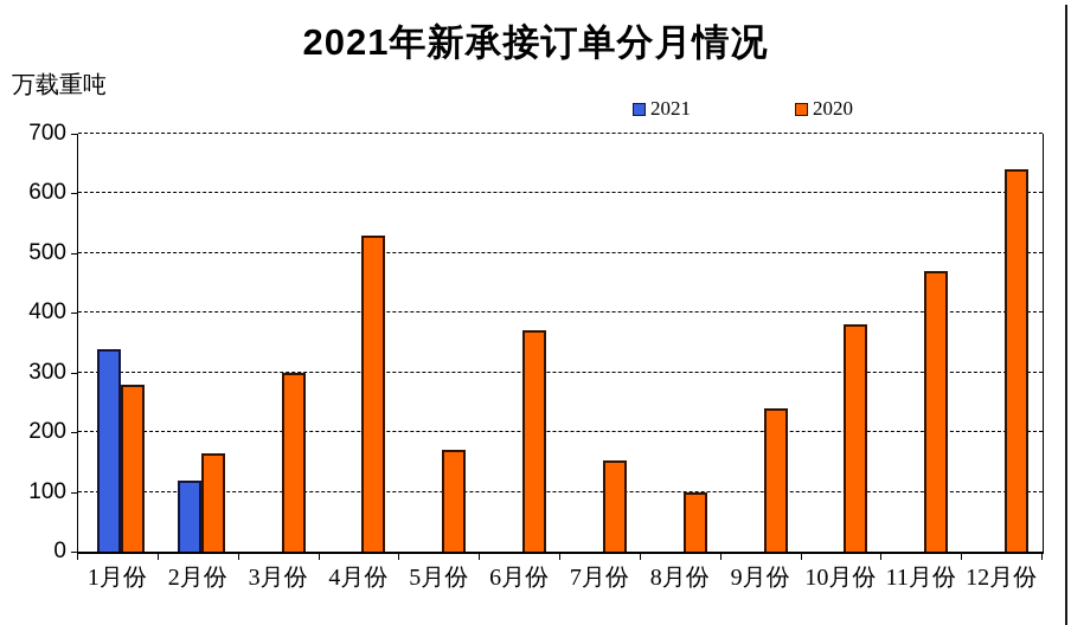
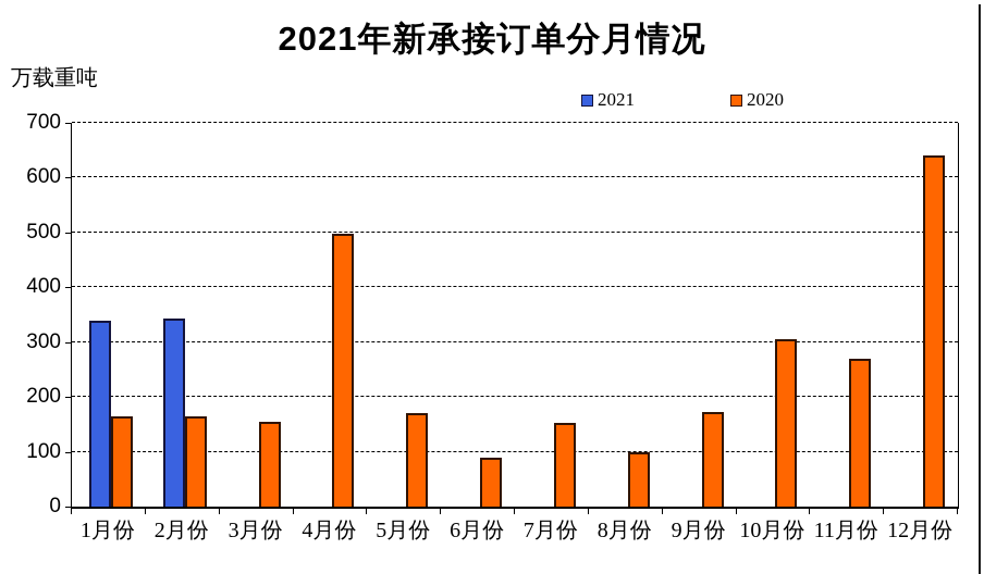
2020/1月份: 280 -> 160
2021/2月份: 120 -> 340
2020/3月份: 300 -> 160
2020/4月份: 530 -> 500
2020/6月份: 370 -> 90
2020/9月份: 240 -> 170
2020/10月份: 380 -> 300
2020/11月份: 470 -> 270
